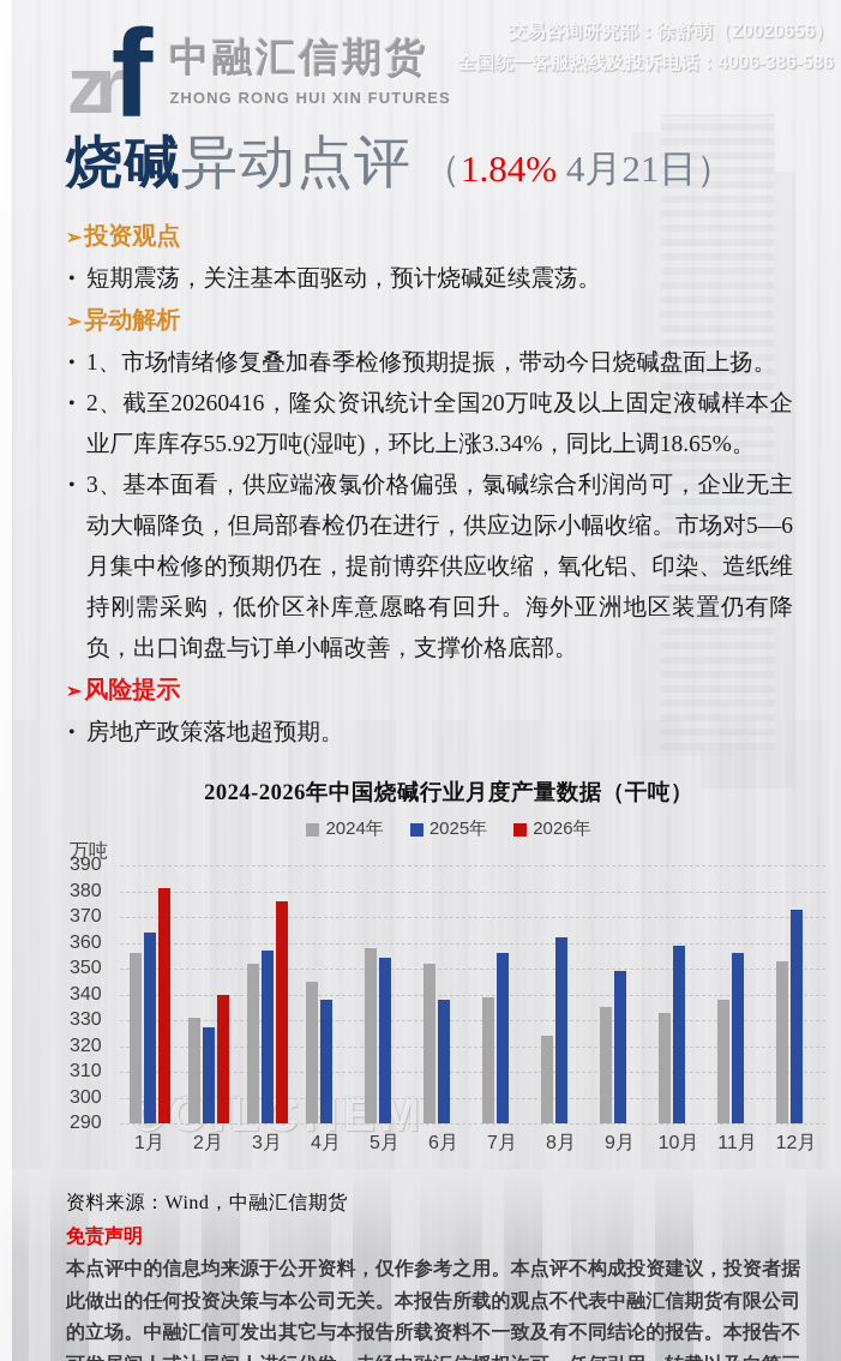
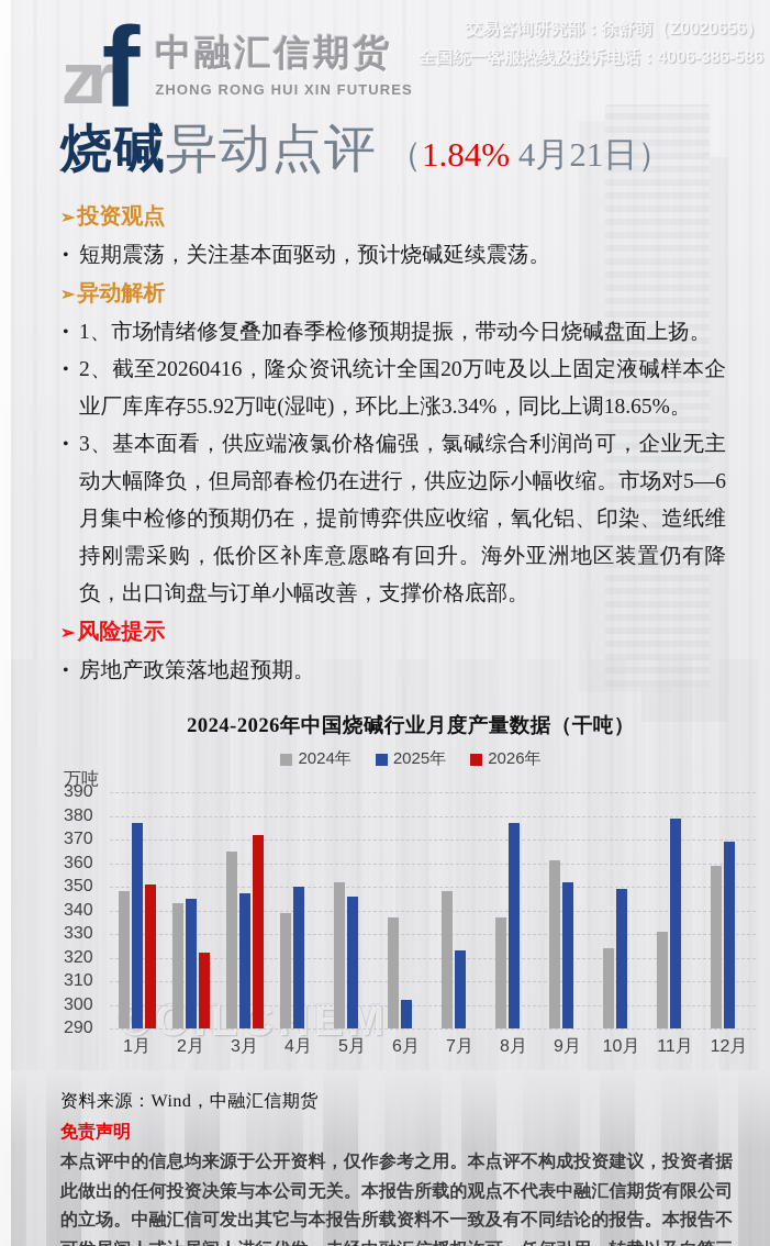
2024年/1月: 356 -> 348
2025年/1月: 364 -> 377
2026年/1月: 381 -> 351
2024年/2月: 331 -> 343
2025年/2月: 327 -> 345
2026年/2月: 340 -> 322
2024年/3月: 352 -> 365
2025年/3月: 357 -> 347
2026年/3月: 376 -> 372
2024年/4月: 345 -> 339
2025年/4月: 338 -> 350
2024年/5月: 358 -> 352
2025年/5月: 354 -> 346
2024年/6月: 352 -> 337
2025年/6月: 338 -> 302
2024年/7月: 339 -> 348
2025年/7月: 356 -> 323
2024年/8月: 324 -> 337
2025年/8月: 362 -> 377
2024年/9月: 335 -> 361
2025年/9月: 349 -> 352
2024年/10月: 333 -> 324
2025年/10月: 359 -> 349
2024年/11月: 338 -> 331
2025年/11月: 356 -> 379
2024年/12月: 353 -> 359
2025年/12月: 373 -> 369
